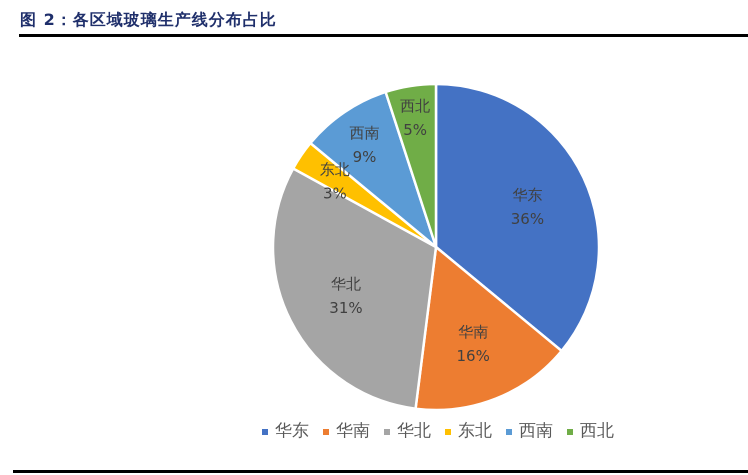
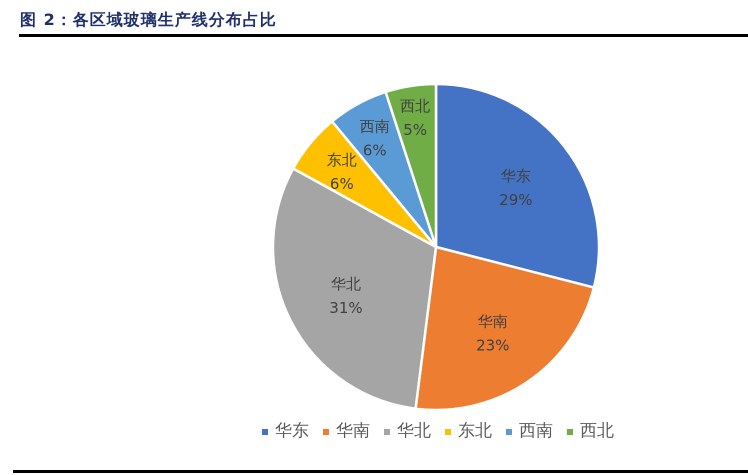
华东: 36% -> 29%
华南: 16% -> 23%
东北: 3% -> 6%
西南: 9% -> 6%
